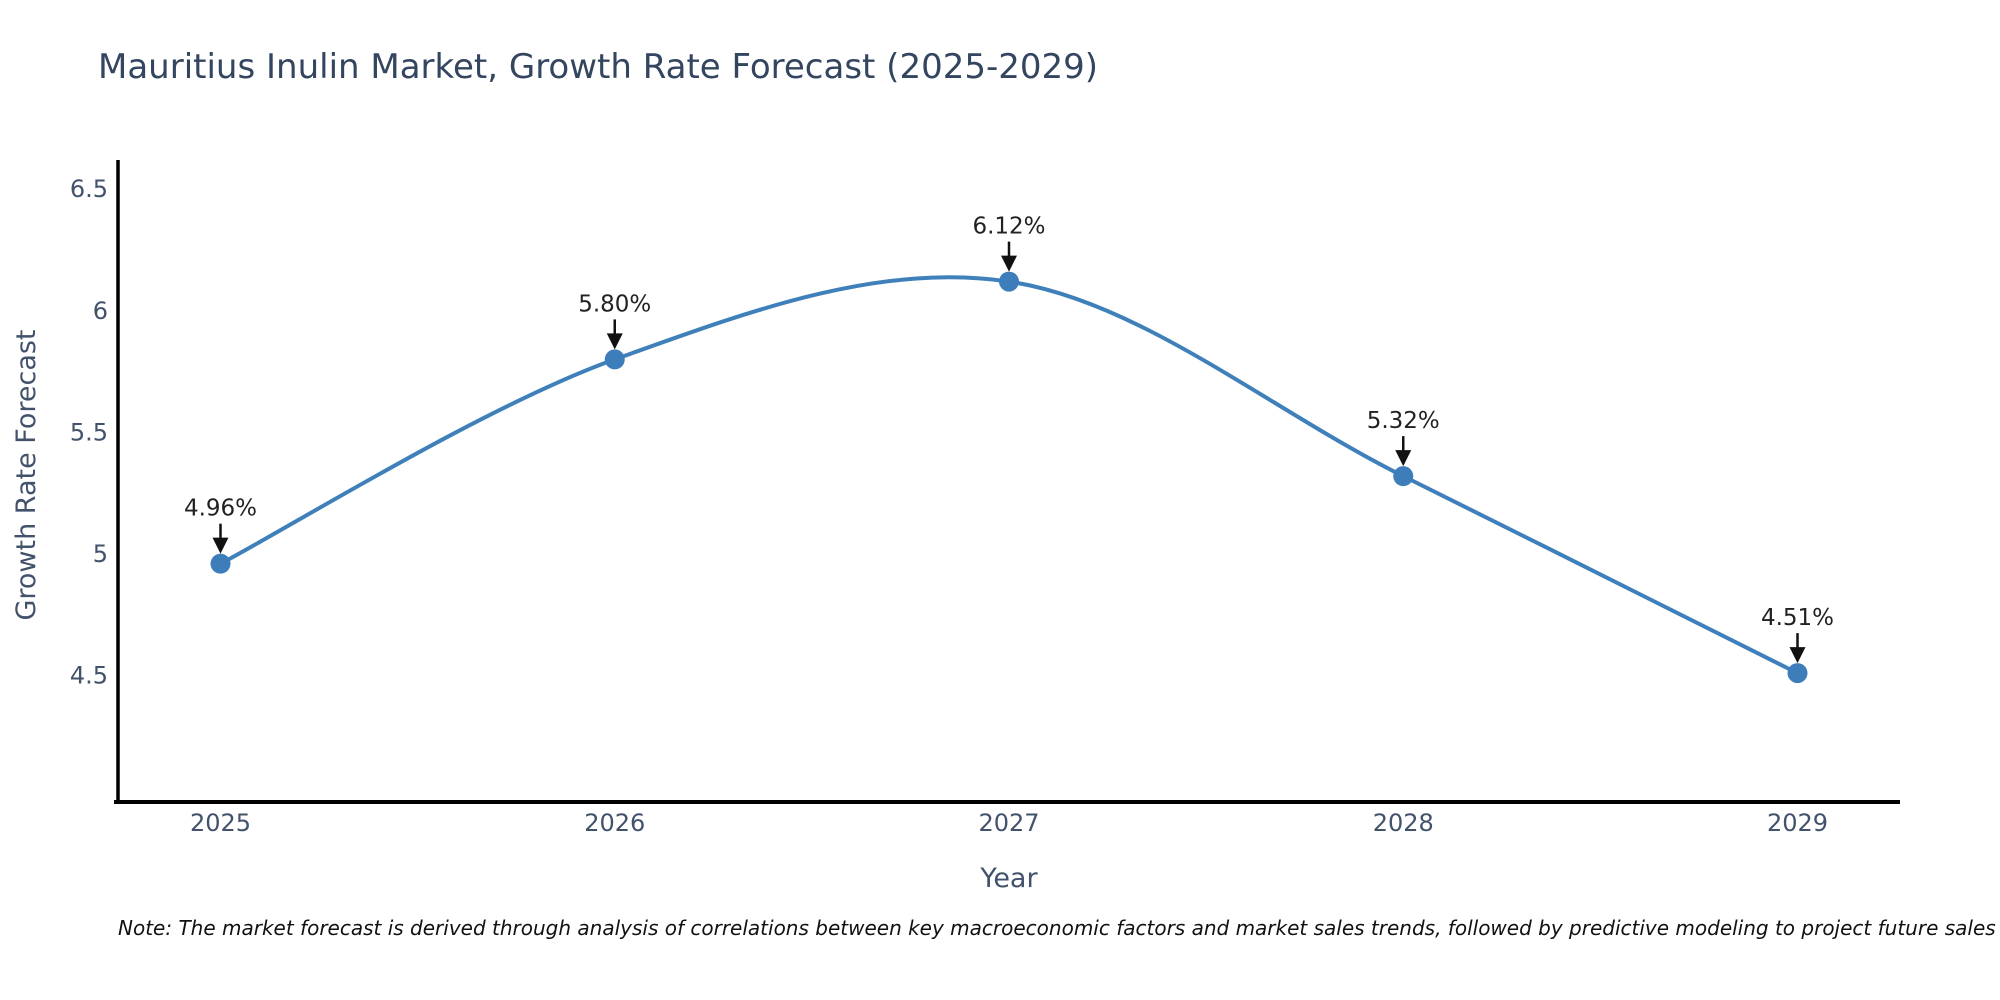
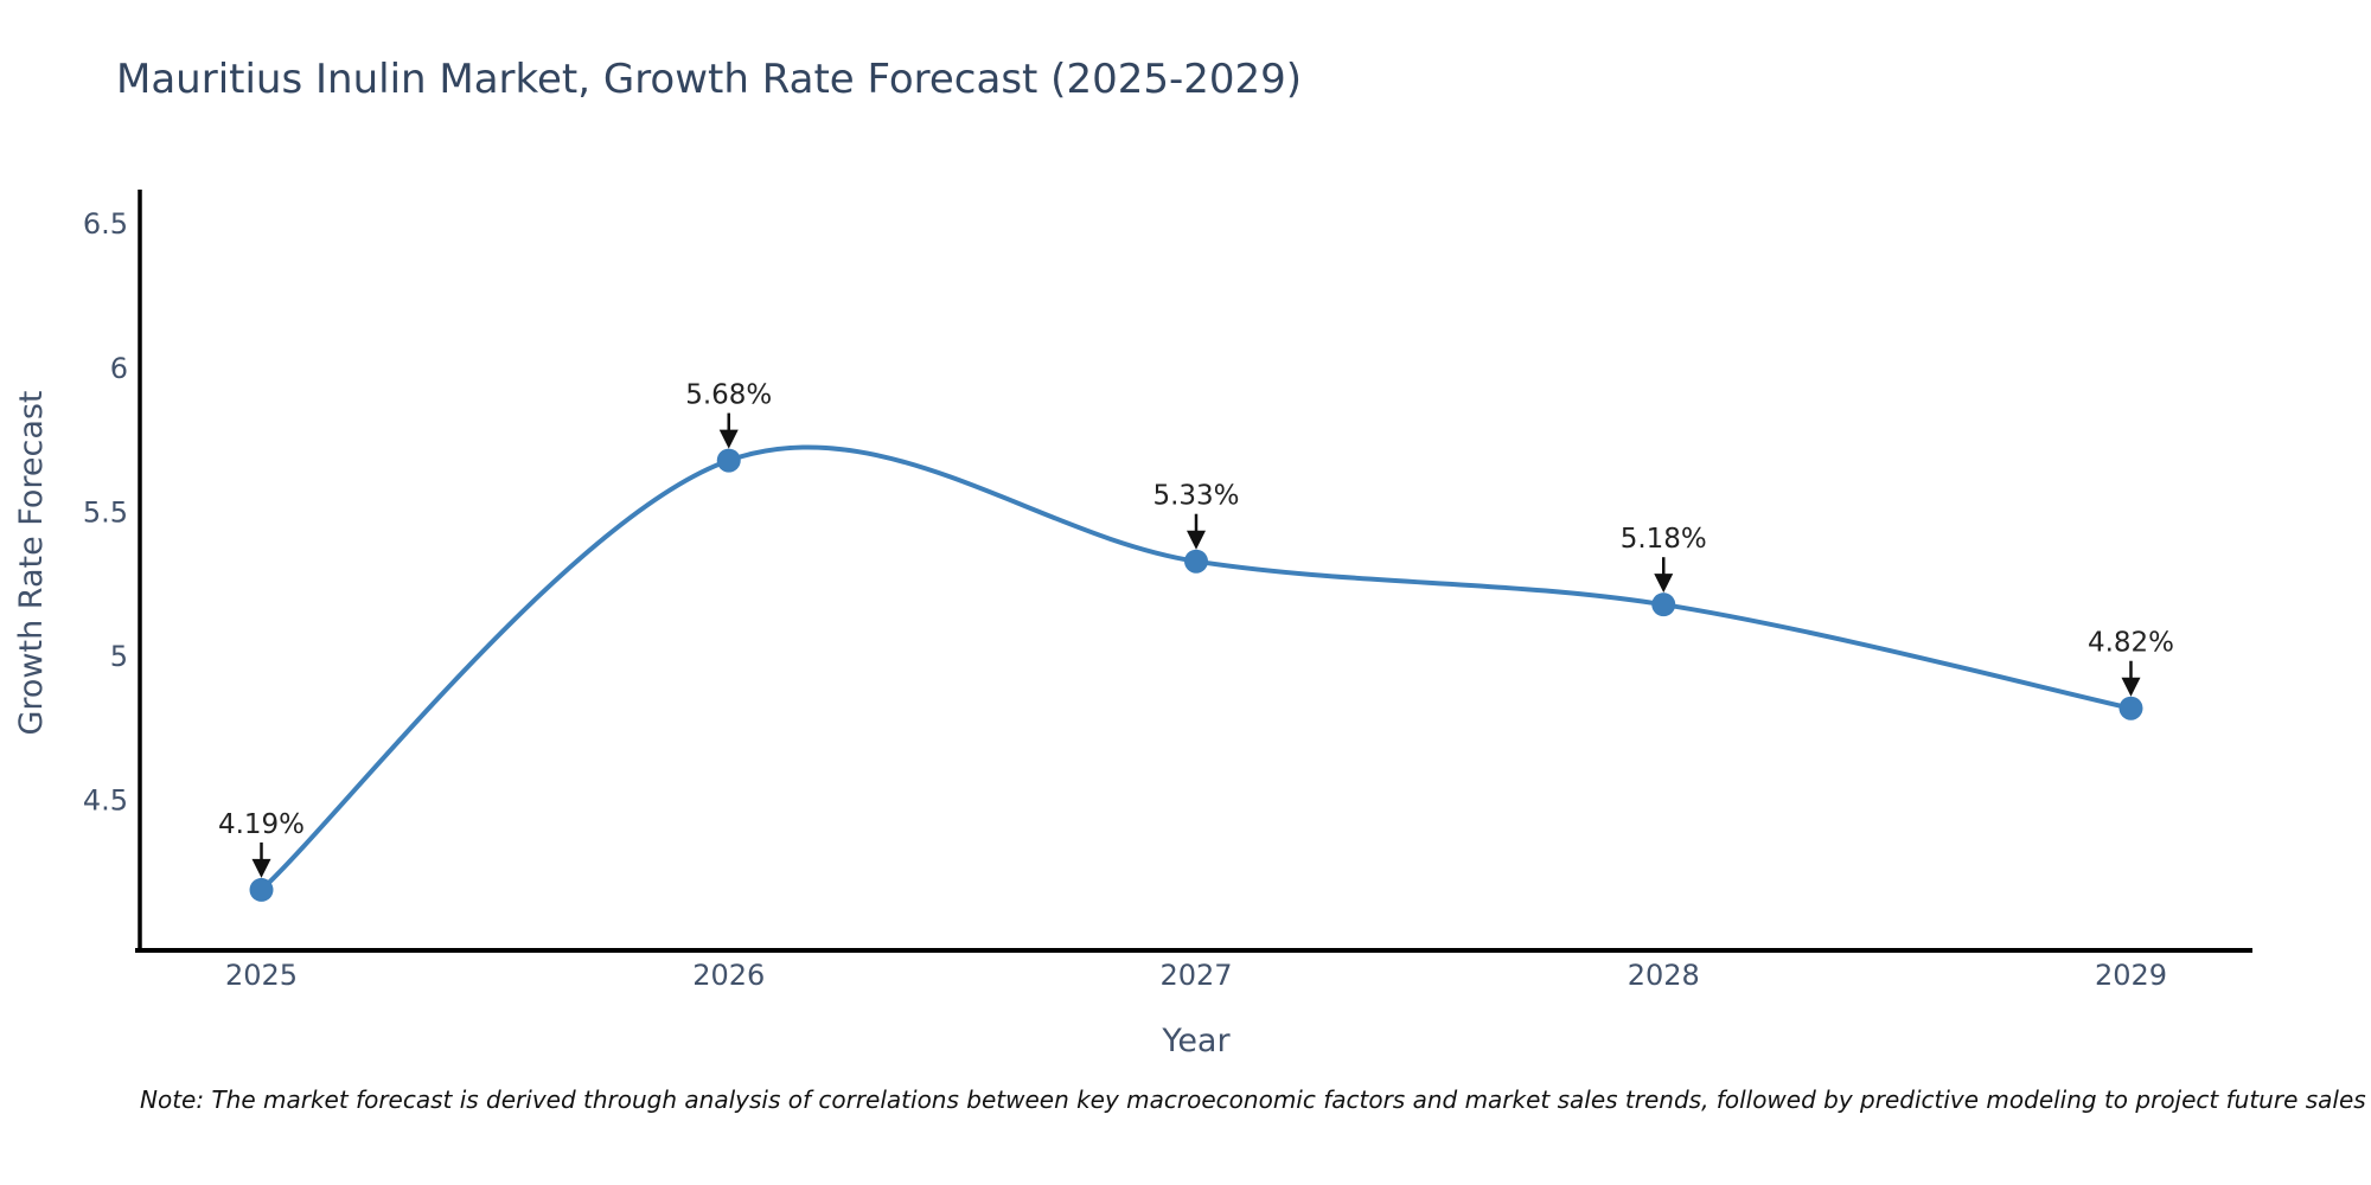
2025: 4.96% -> 4.19%
2026: 5.80% -> 5.68%
2027: 6.12% -> 5.33%
2028: 5.32% -> 5.18%
2029: 4.51% -> 4.82%
